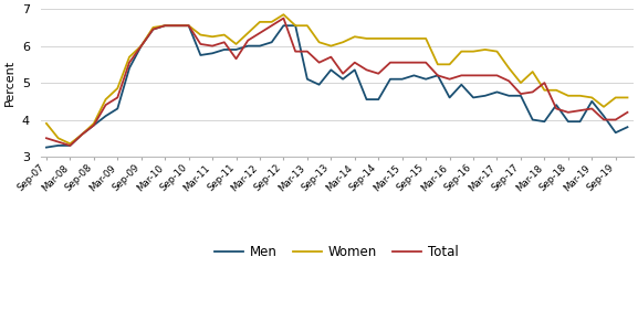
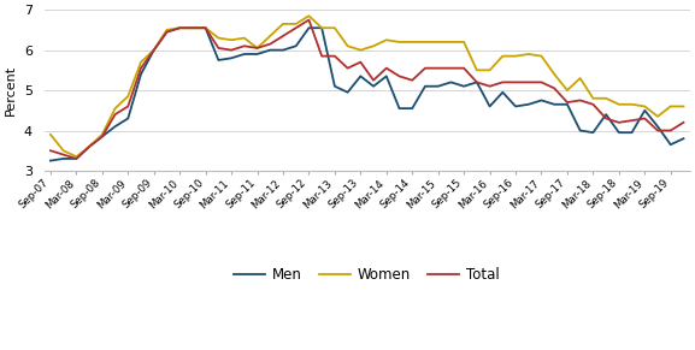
Total/Sep-11: 5.65 -> 6.05
Total/Mar-18: 5.00 -> 4.65
